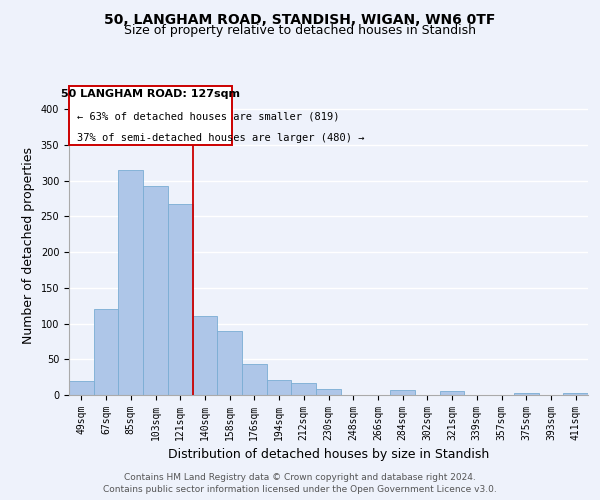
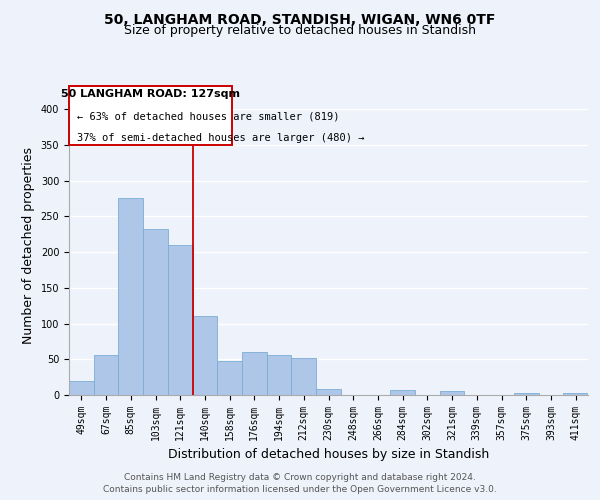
67sqm: 120 -> 56
85sqm: 315 -> 276
103sqm: 293 -> 232
121sqm: 267 -> 210
158sqm: 90 -> 48
176sqm: 43 -> 60
194sqm: 21 -> 56
212sqm: 17 -> 52
